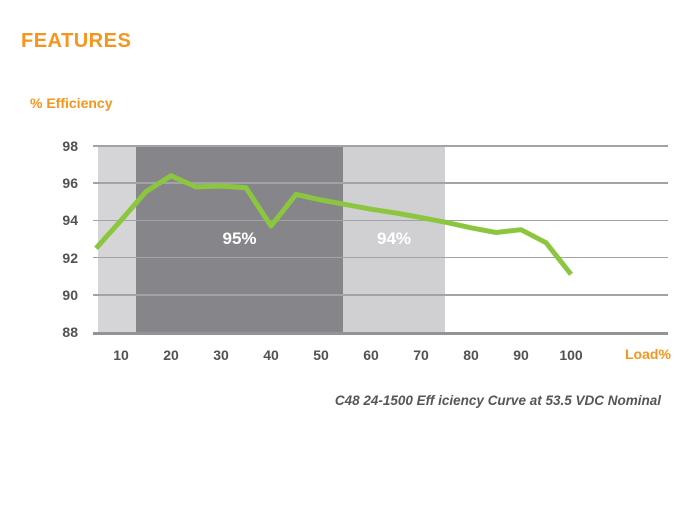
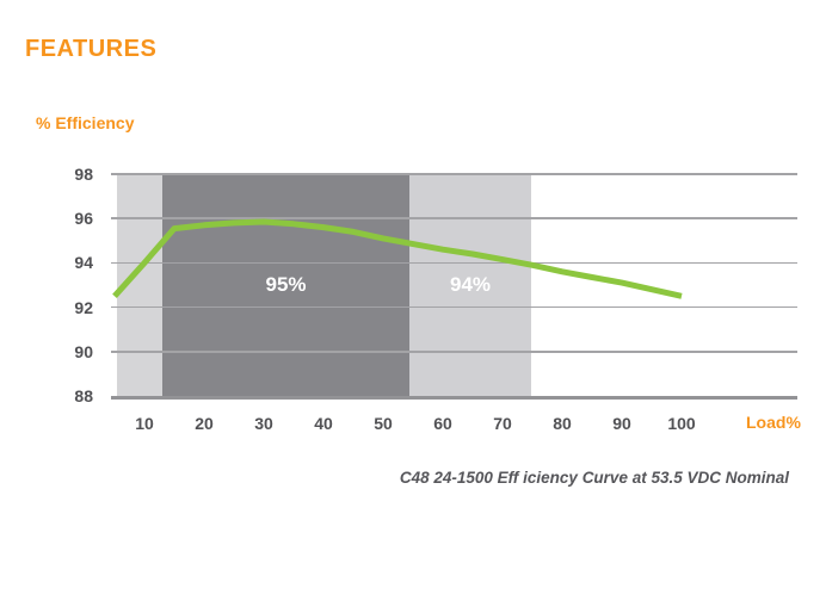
20: 96.4 -> 95.7
40: 93.7 -> 95.6
90: 93.5 -> 93.1
100: 91.1 -> 92.5
